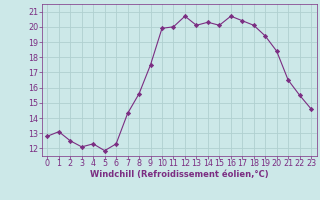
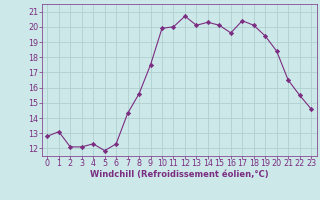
2: 12.5 -> 12.1
16: 20.7 -> 19.6
